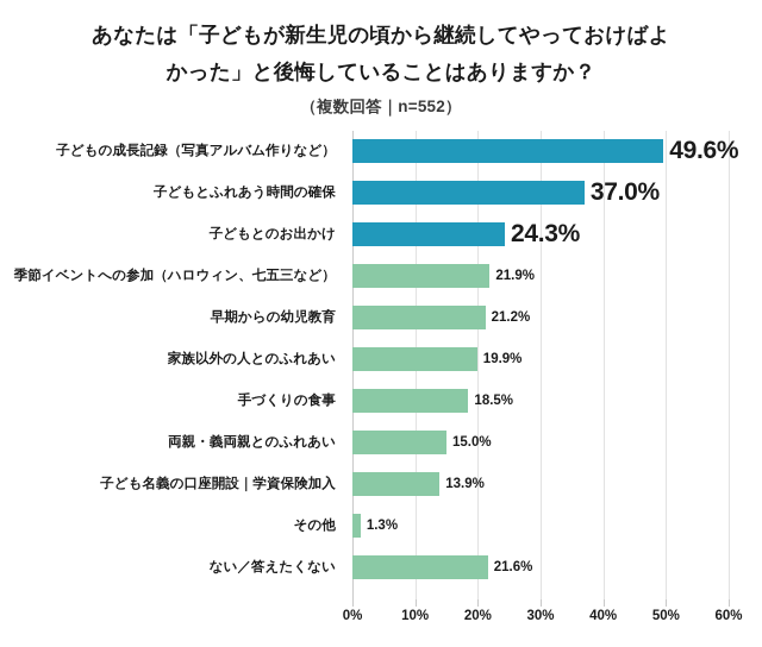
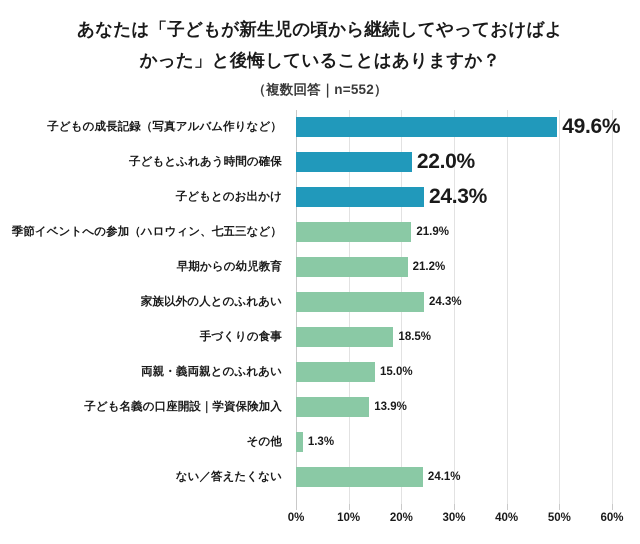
子どもとふれあう時間の確保: 37.0% -> 22.0%
家族以外の人とのふれあい: 19.9% -> 24.3%
ない／答えたくない: 21.6% -> 24.1%
